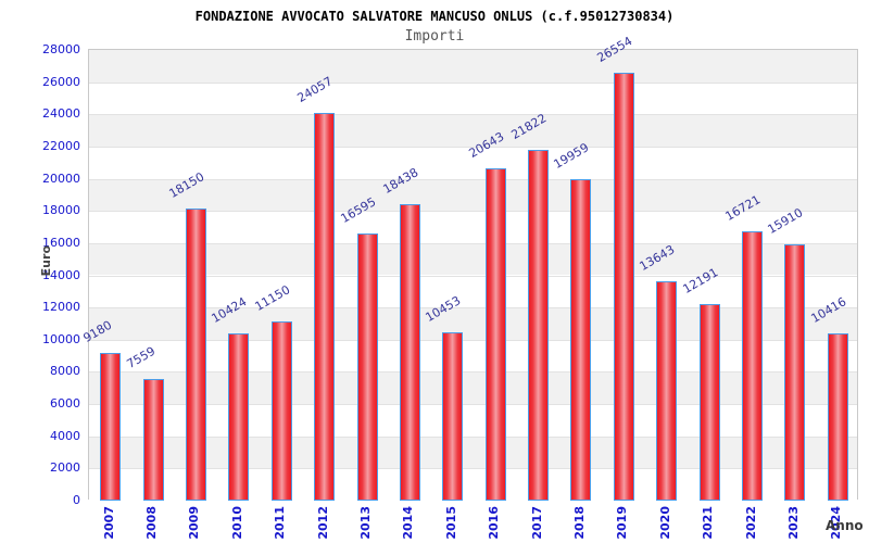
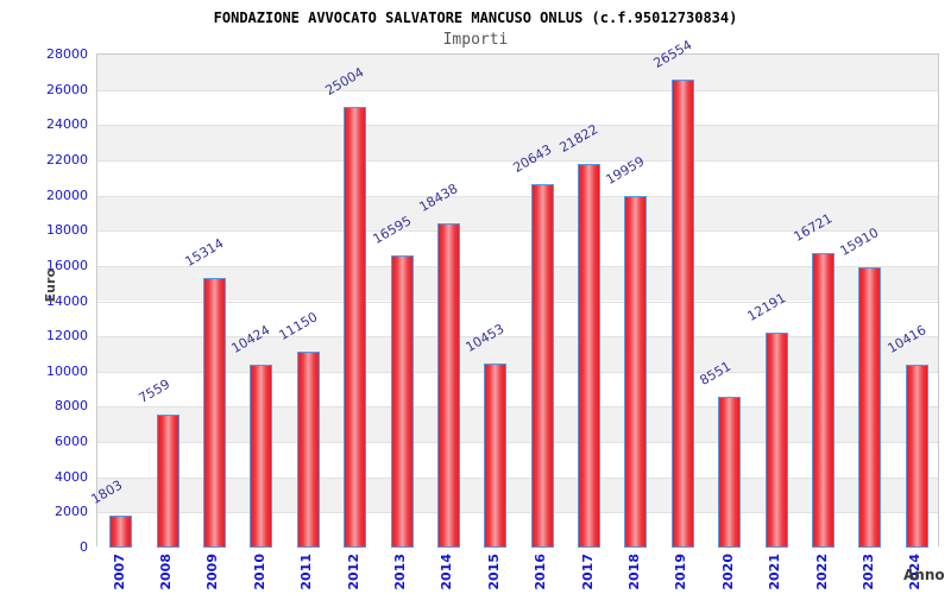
2007: 9180 -> 1803
2009: 18150 -> 15314
2012: 24057 -> 25004
2020: 13643 -> 8551
